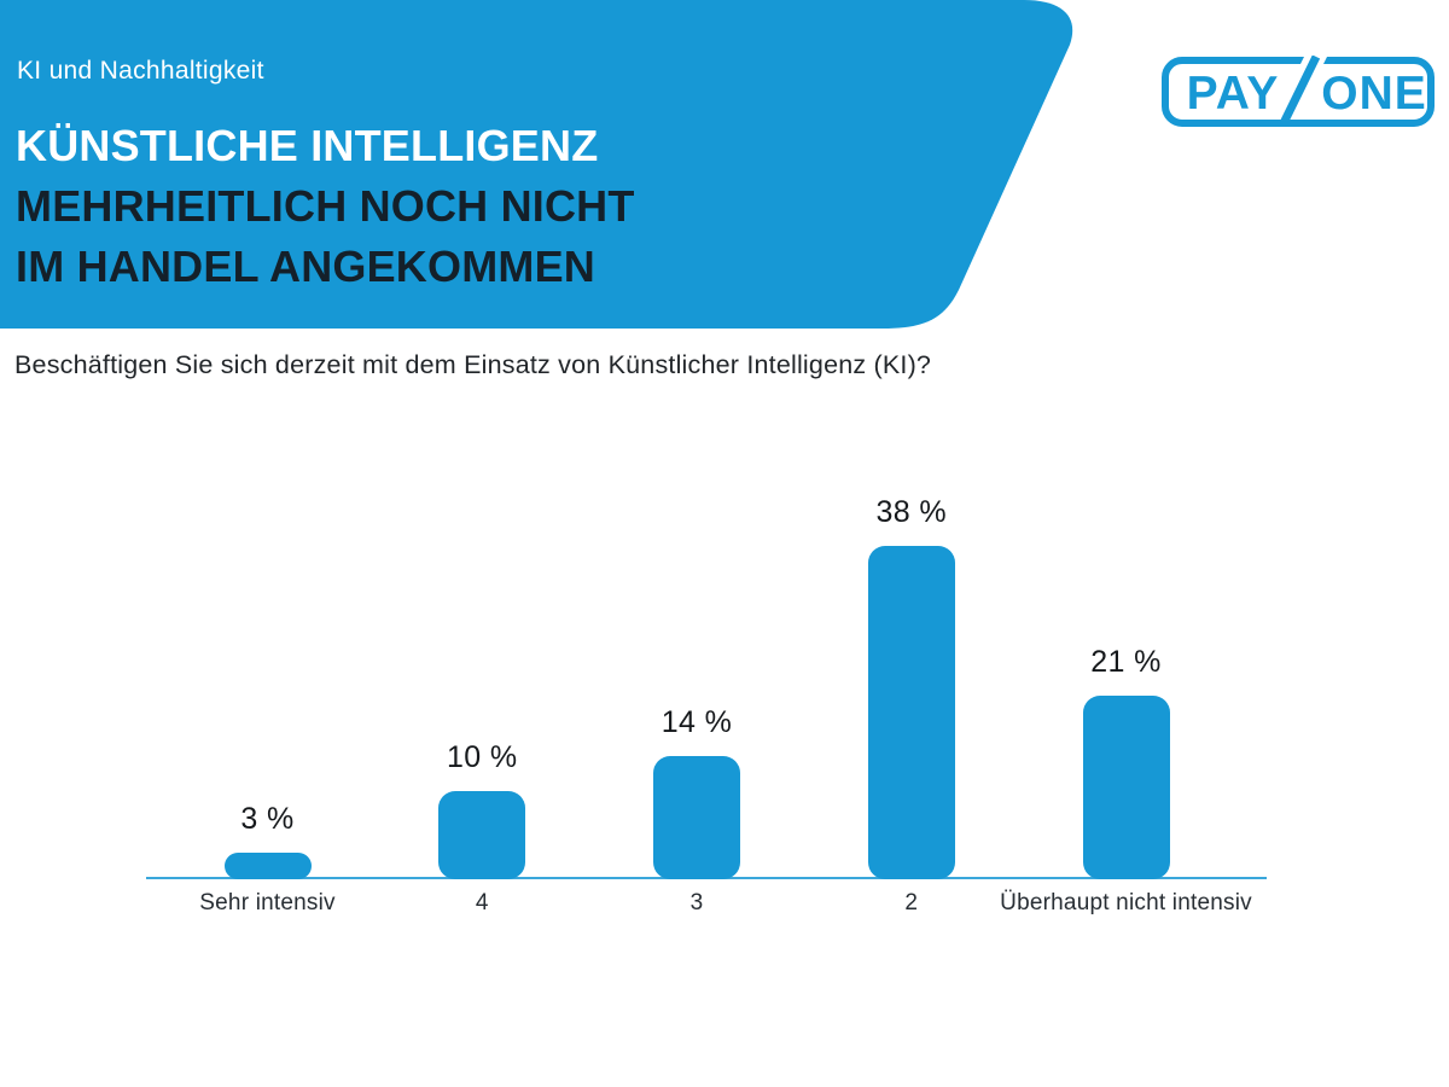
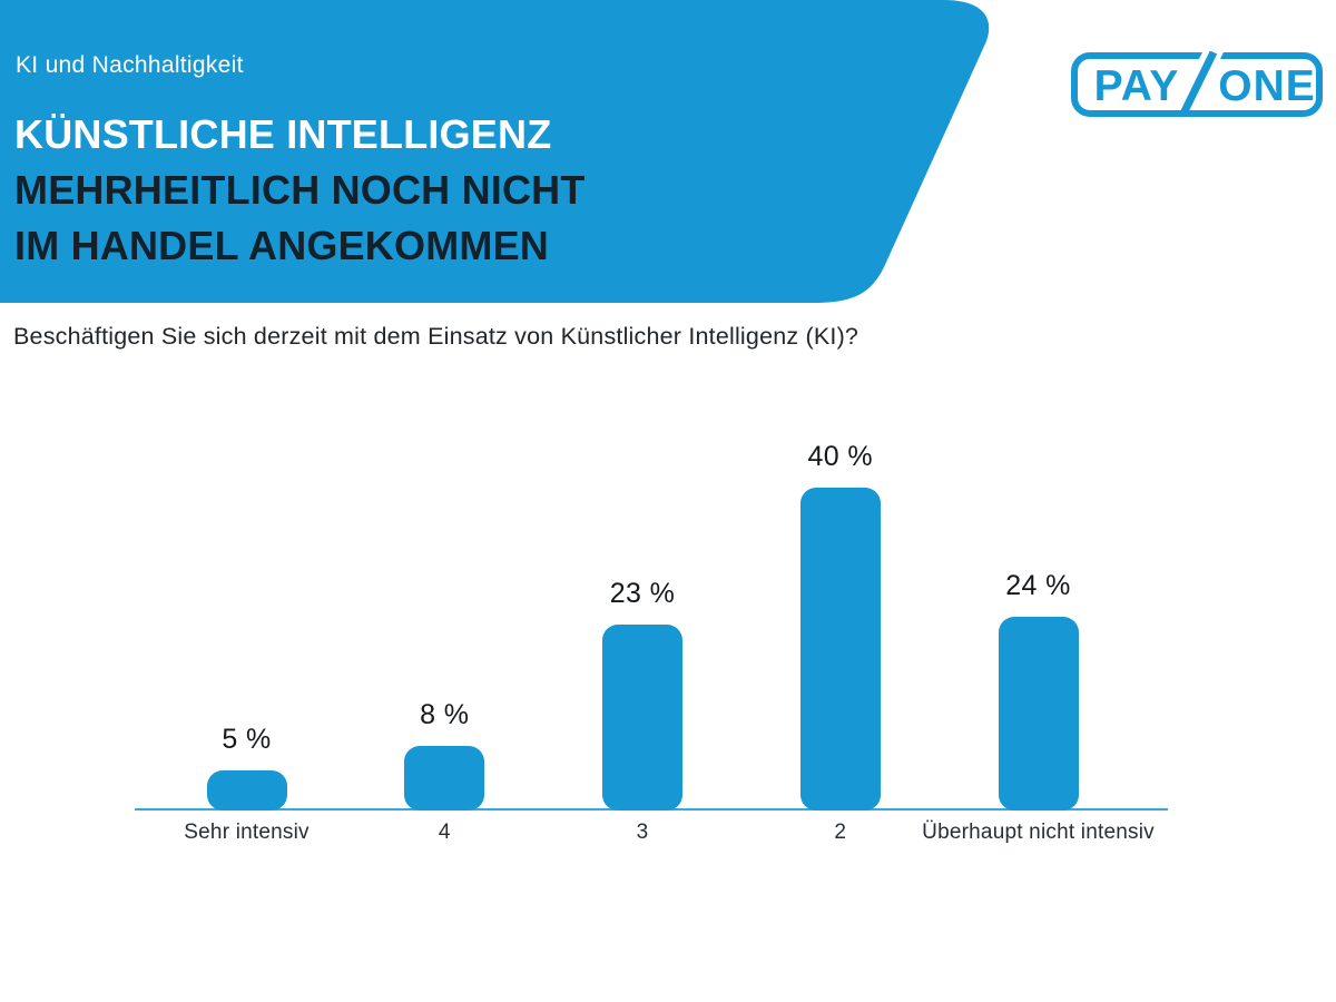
Sehr intensiv: 3 -> 5
4: 10 -> 8
3: 14 -> 23
2: 38 -> 40
Überhaupt nicht intensiv: 21 -> 24
